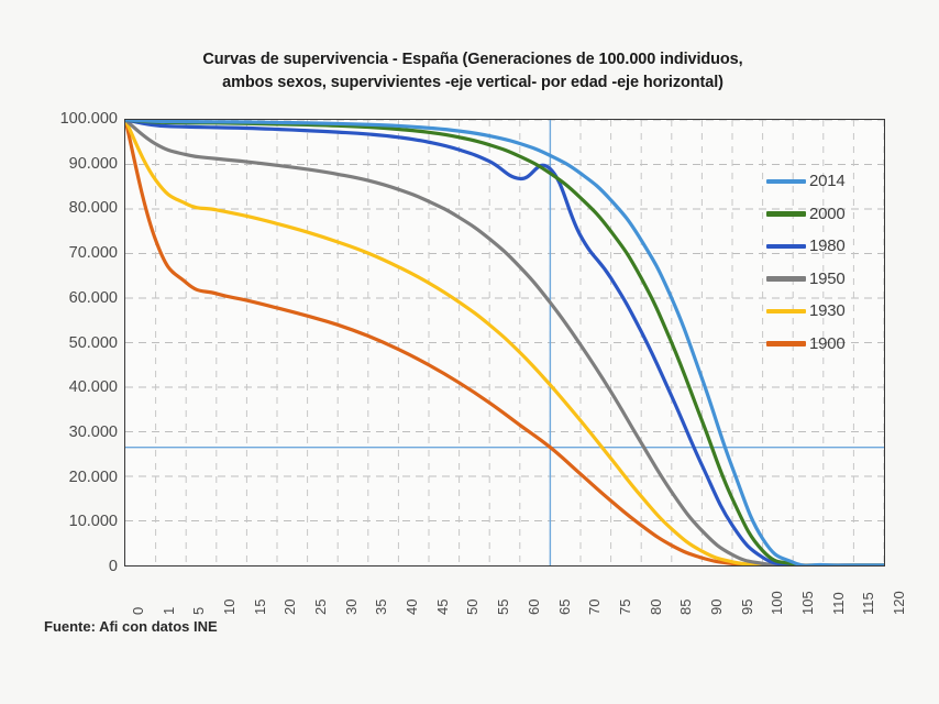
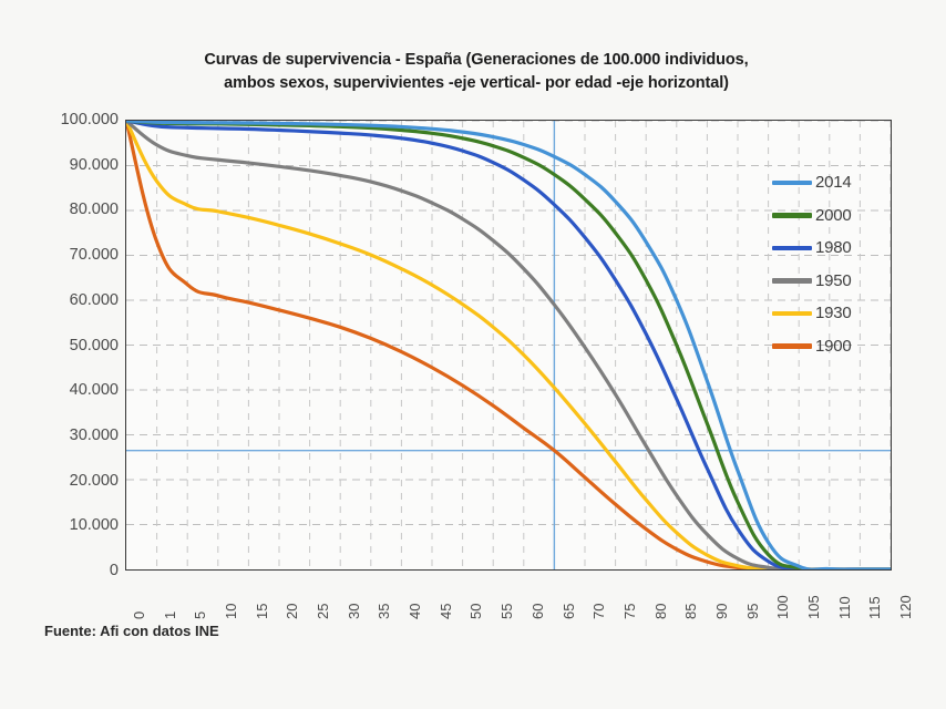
1980/65: 89000 -> 81000
